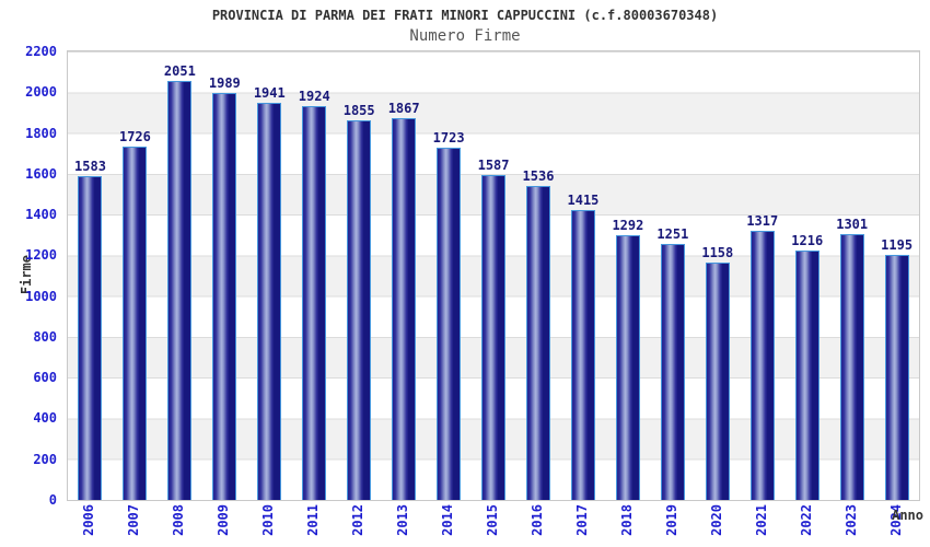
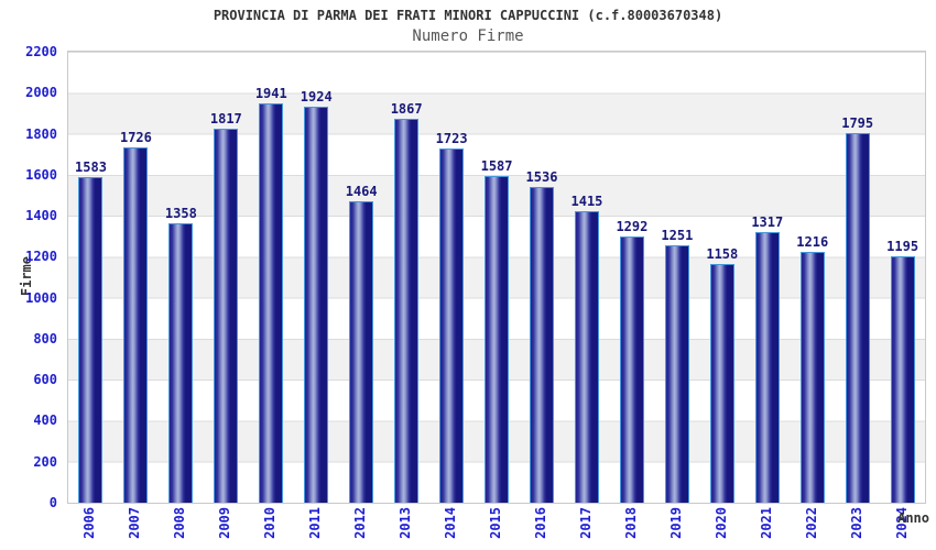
2008: 2051 -> 1358
2009: 1989 -> 1817
2012: 1855 -> 1464
2023: 1301 -> 1795
